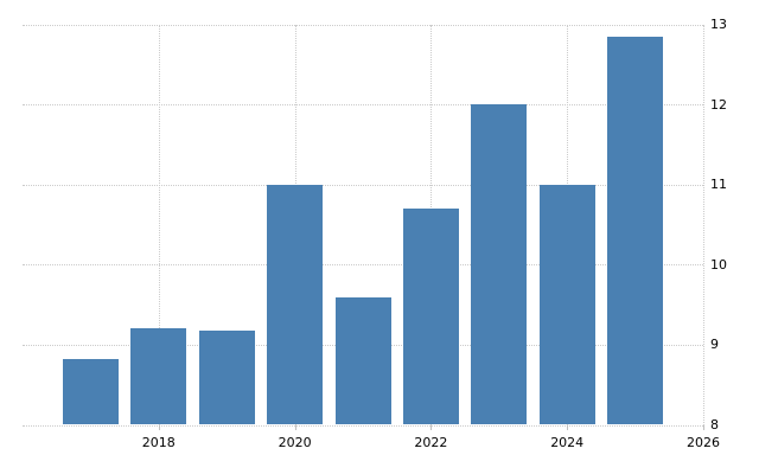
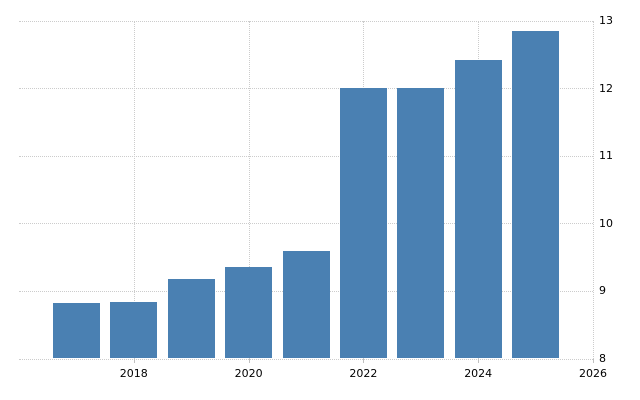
2018: 9.2 -> 8.8
2020: 11.0 -> 9.3
2022: 10.7 -> 12.0
2024: 11.0 -> 12.4
